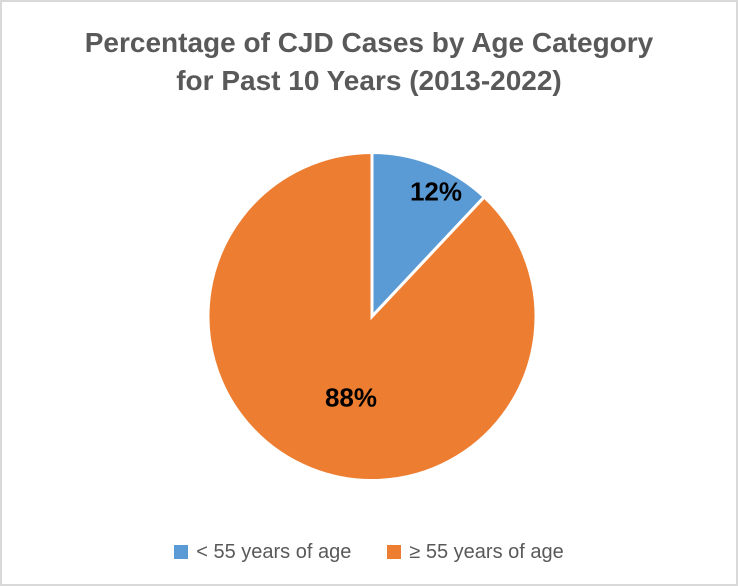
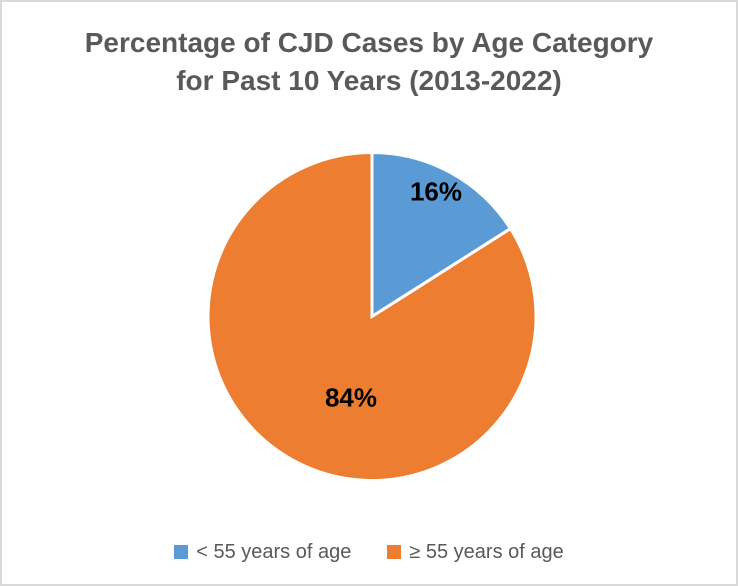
< 55 years of age: 12% -> 16%
≥ 55 years of age: 88% -> 84%
